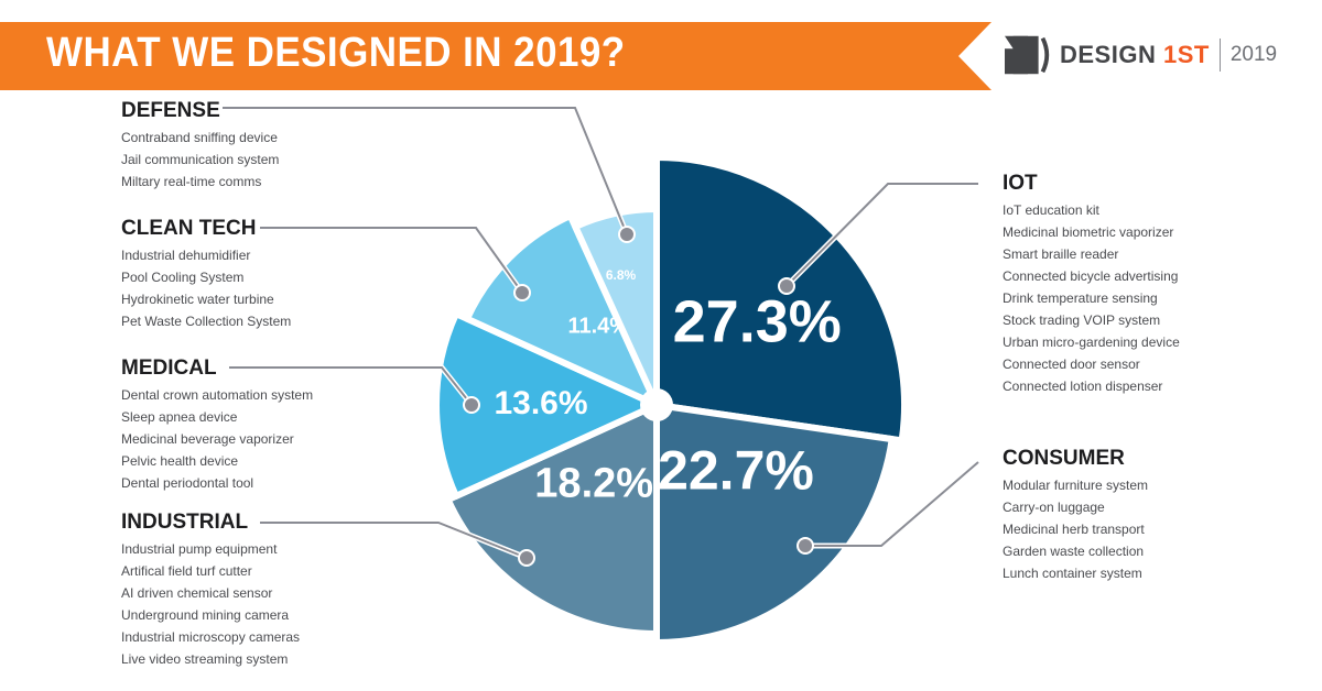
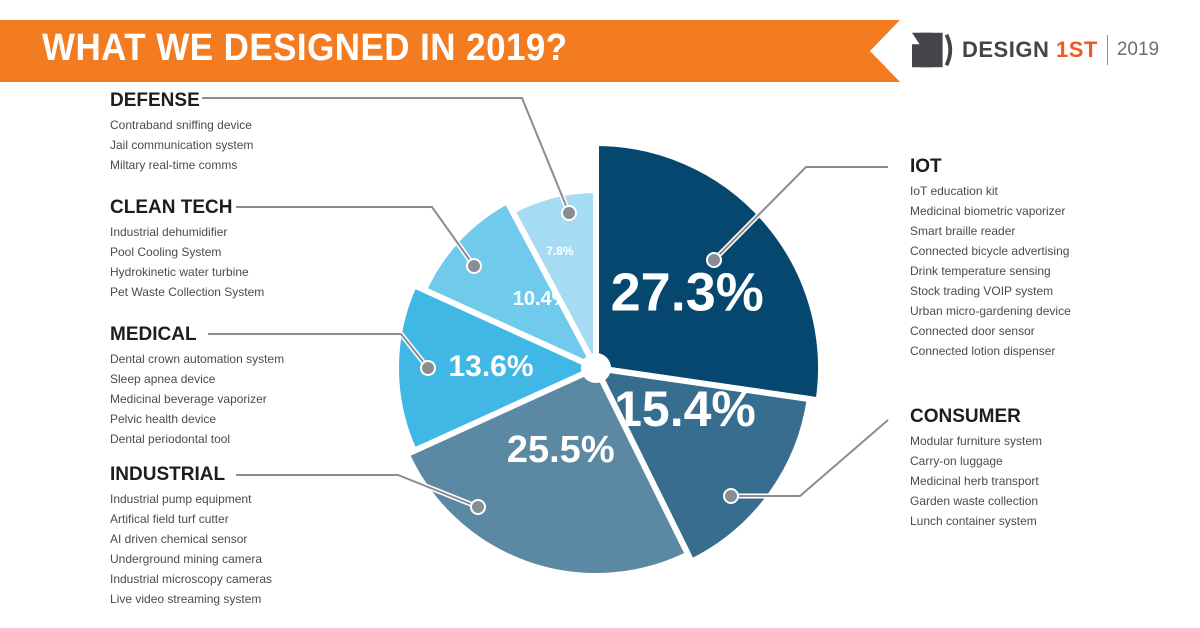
CONSUMER: 22.7% -> 15.4%
INDUSTRIAL: 18.2% -> 25.5%
CLEAN TECH: 11.4% -> 10.4%
DEFENSE: 6.8% -> 7.8%
